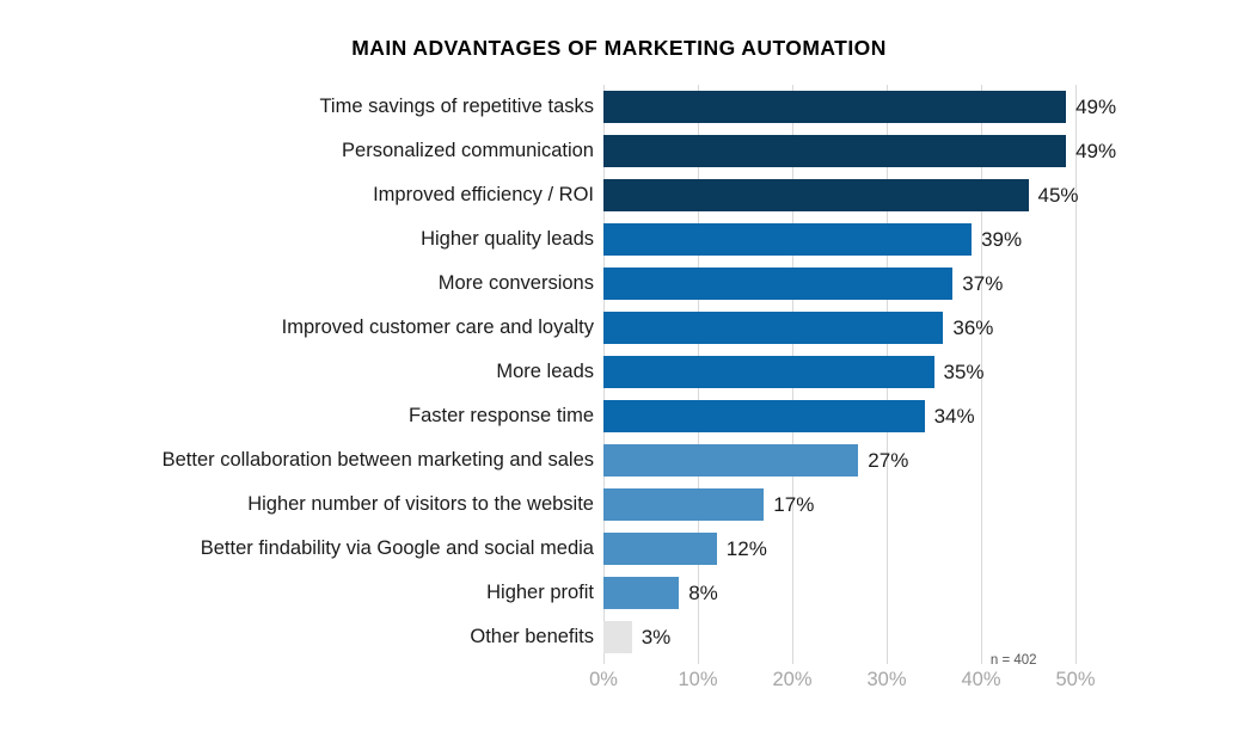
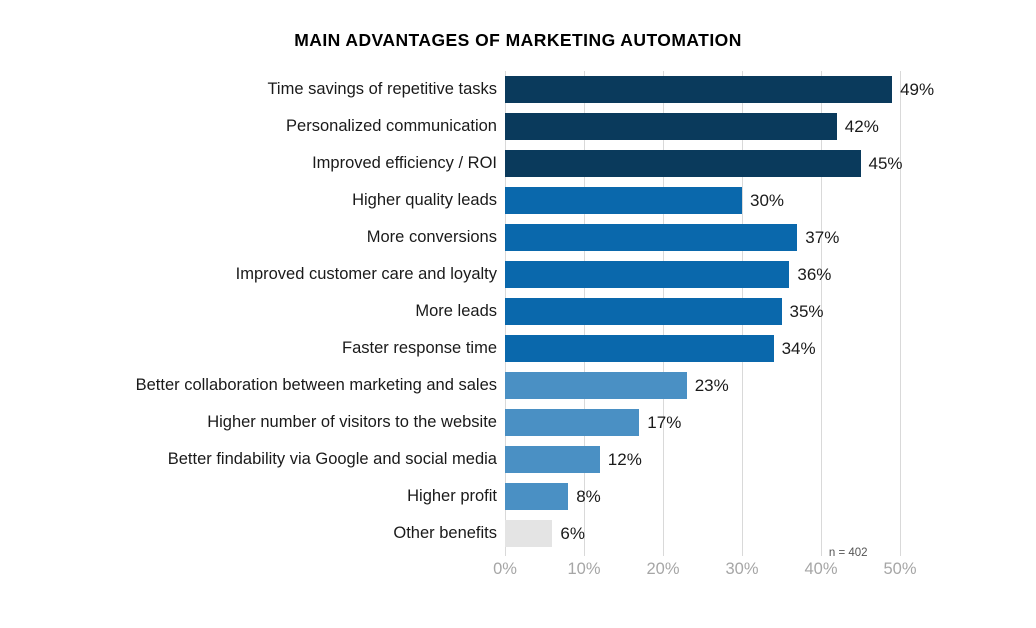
Personalized communication: 49% -> 42%
Higher quality leads: 39% -> 30%
Better collaboration between marketing and sales: 27% -> 23%
Other benefits: 3% -> 6%
